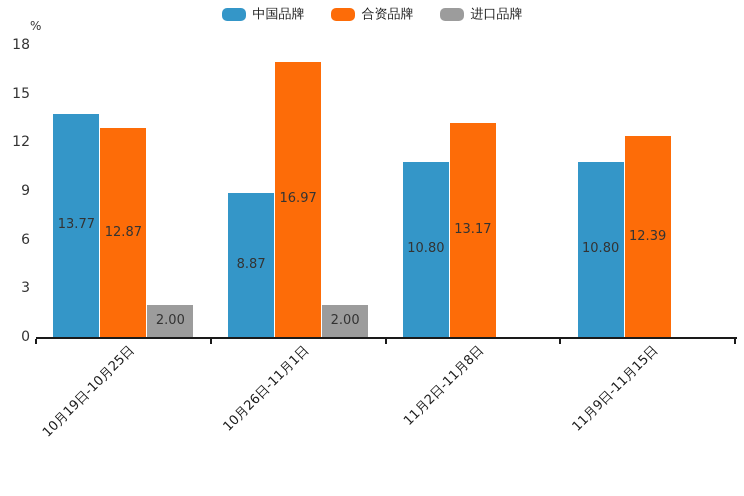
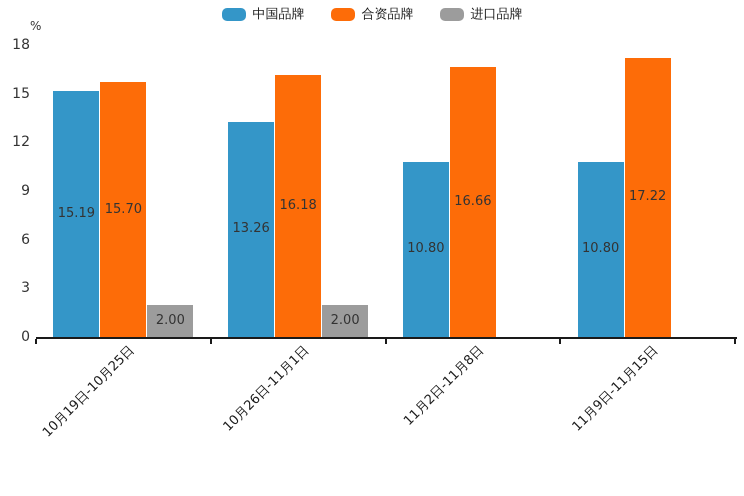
中国品牌/10月19日-10月25日: 13.77 -> 15.19
合资品牌/10月19日-10月25日: 12.87 -> 15.70
中国品牌/10月26日-11月1日: 8.87 -> 13.26
合资品牌/10月26日-11月1日: 16.97 -> 16.18
合资品牌/11月2日-11月8日: 13.17 -> 16.66
合资品牌/11月9日-11月15日: 12.39 -> 17.22
